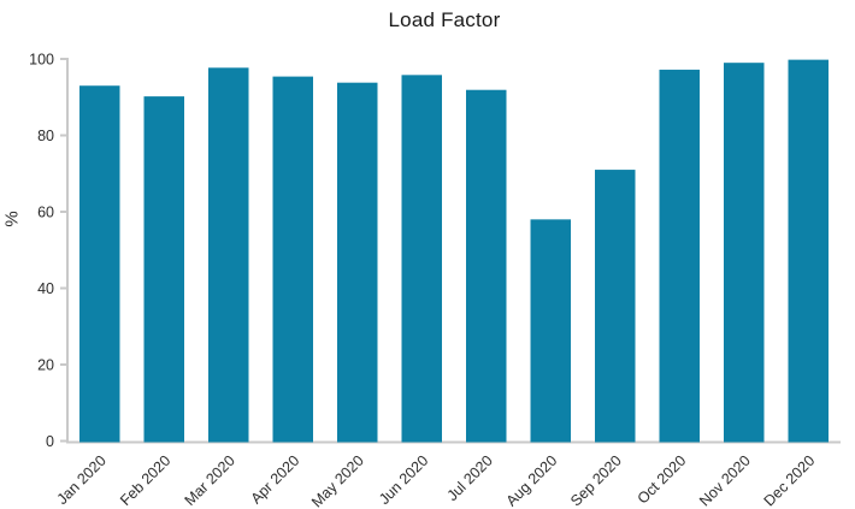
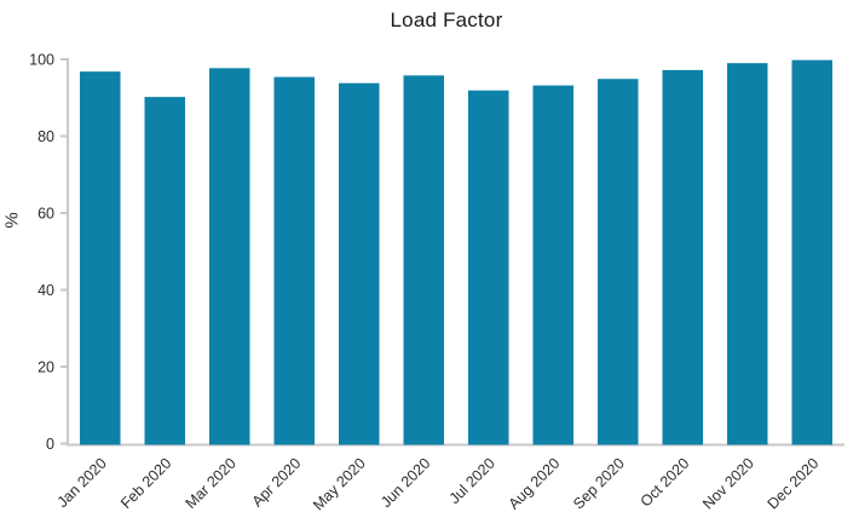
Jan 2020: 93 -> 97
Aug 2020: 58 -> 93
Sep 2020: 71 -> 95
